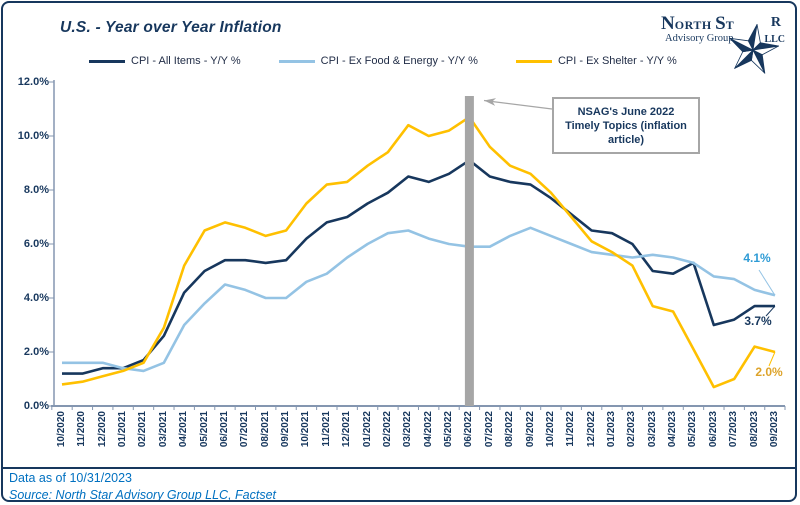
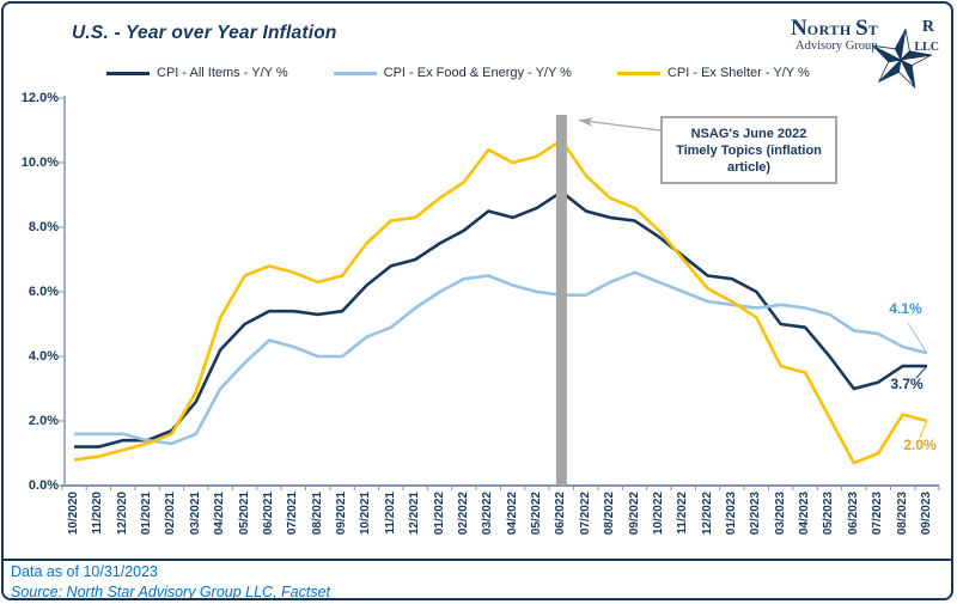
CPI - All Items - Y/Y %/05/2023: 5.3% -> 4.0%
